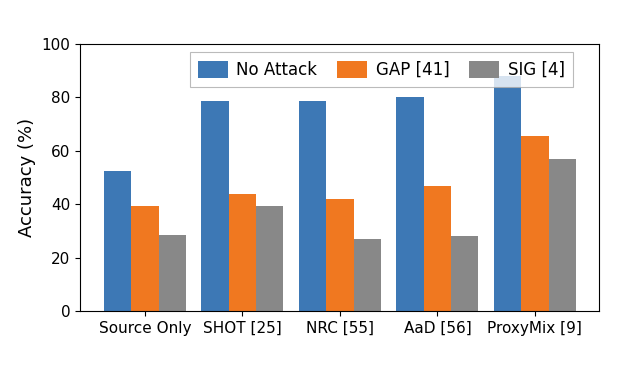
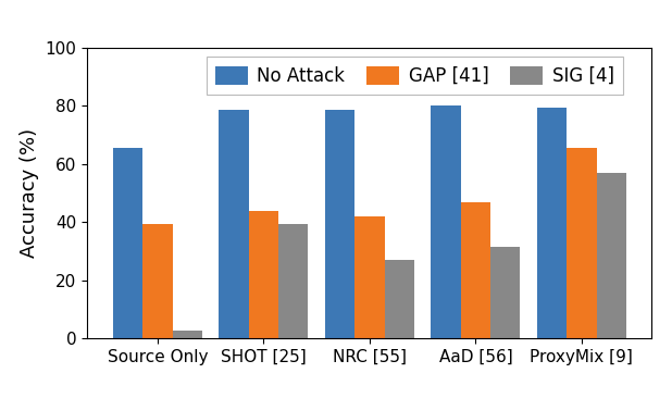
No Attack/Source Only: 52.5 -> 65.5
SIG [4]/Source Only: 28.5 -> 2.5
SIG [4]/AaD [56]: 28.0 -> 31.5
No Attack/ProxyMix [9]: 88.0 -> 79.5
